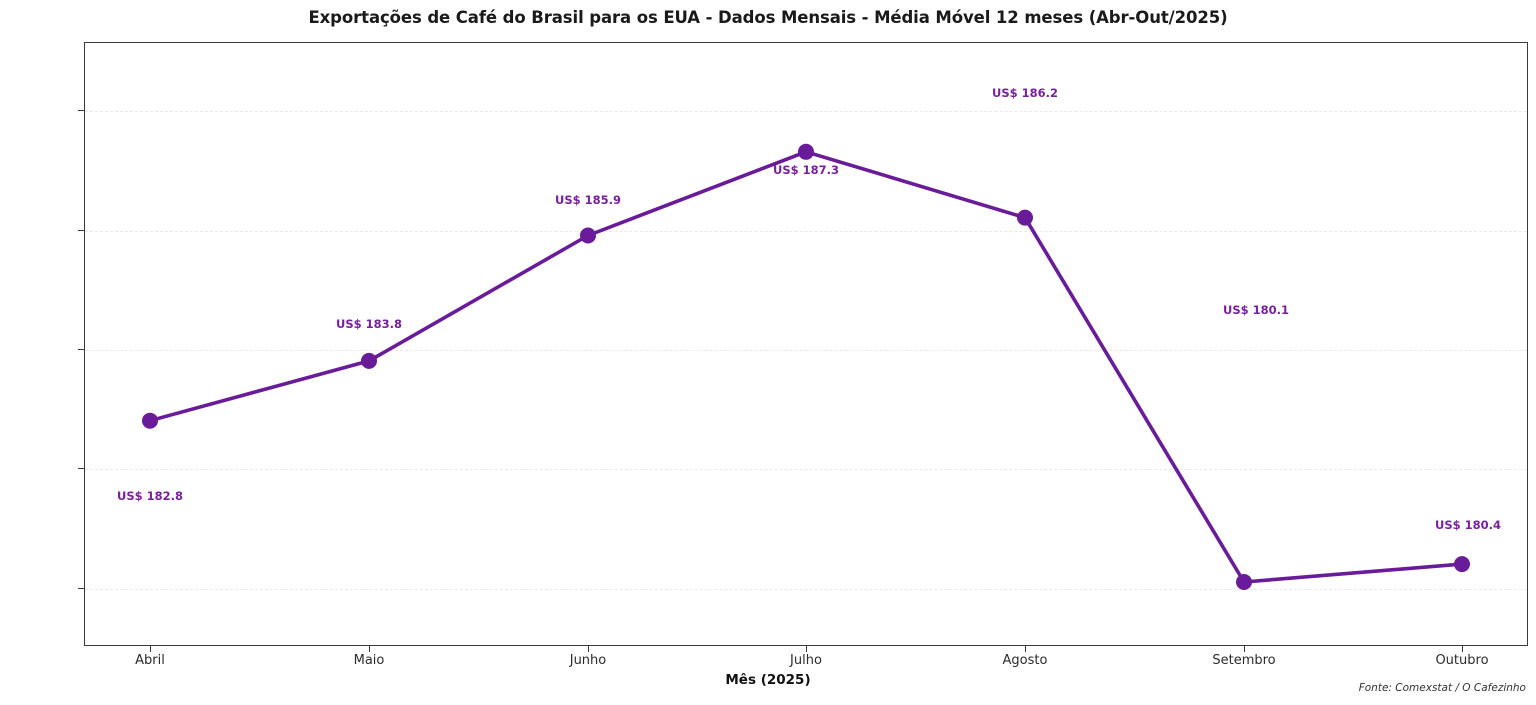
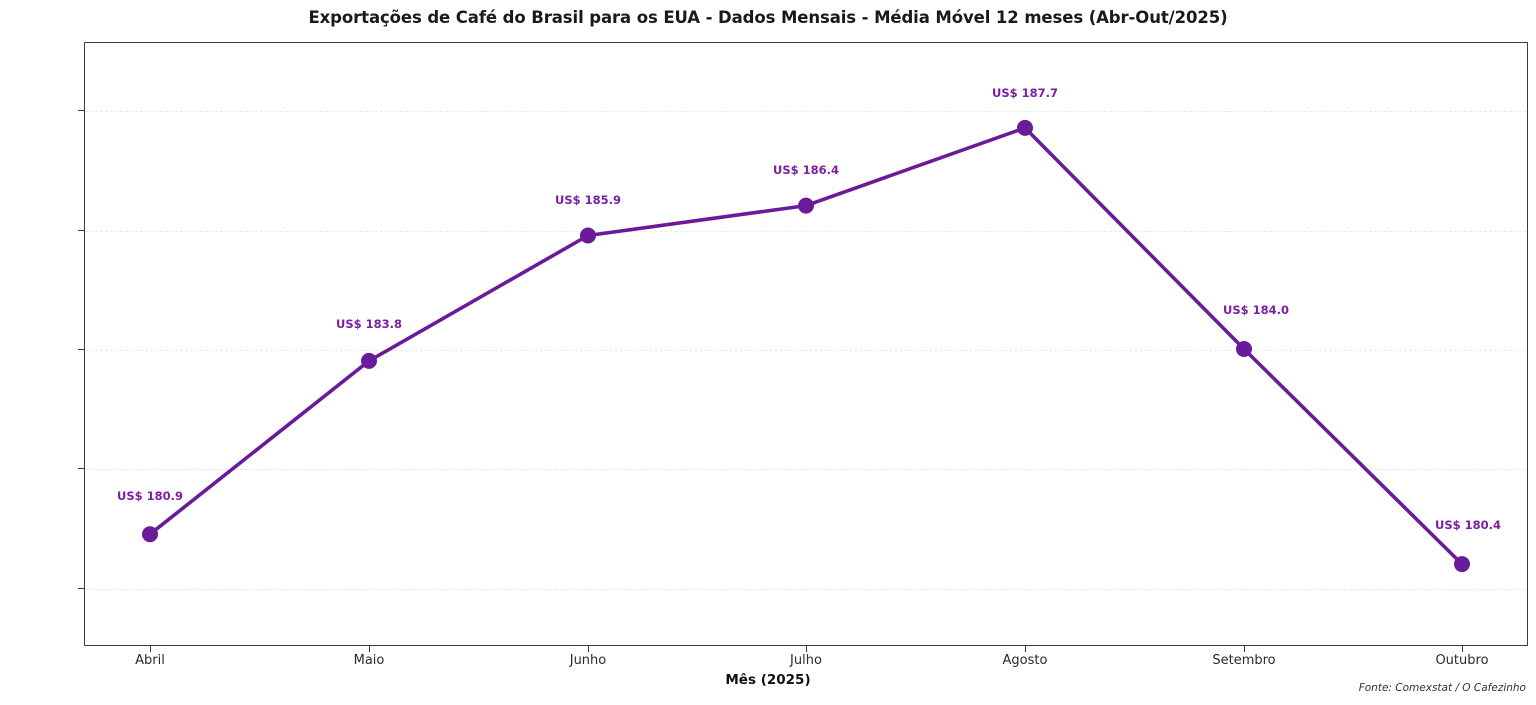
Abril: 182.8 -> 180.9
Julho: 187.3 -> 186.4
Agosto: 186.2 -> 187.7
Setembro: 180.1 -> 184.0
